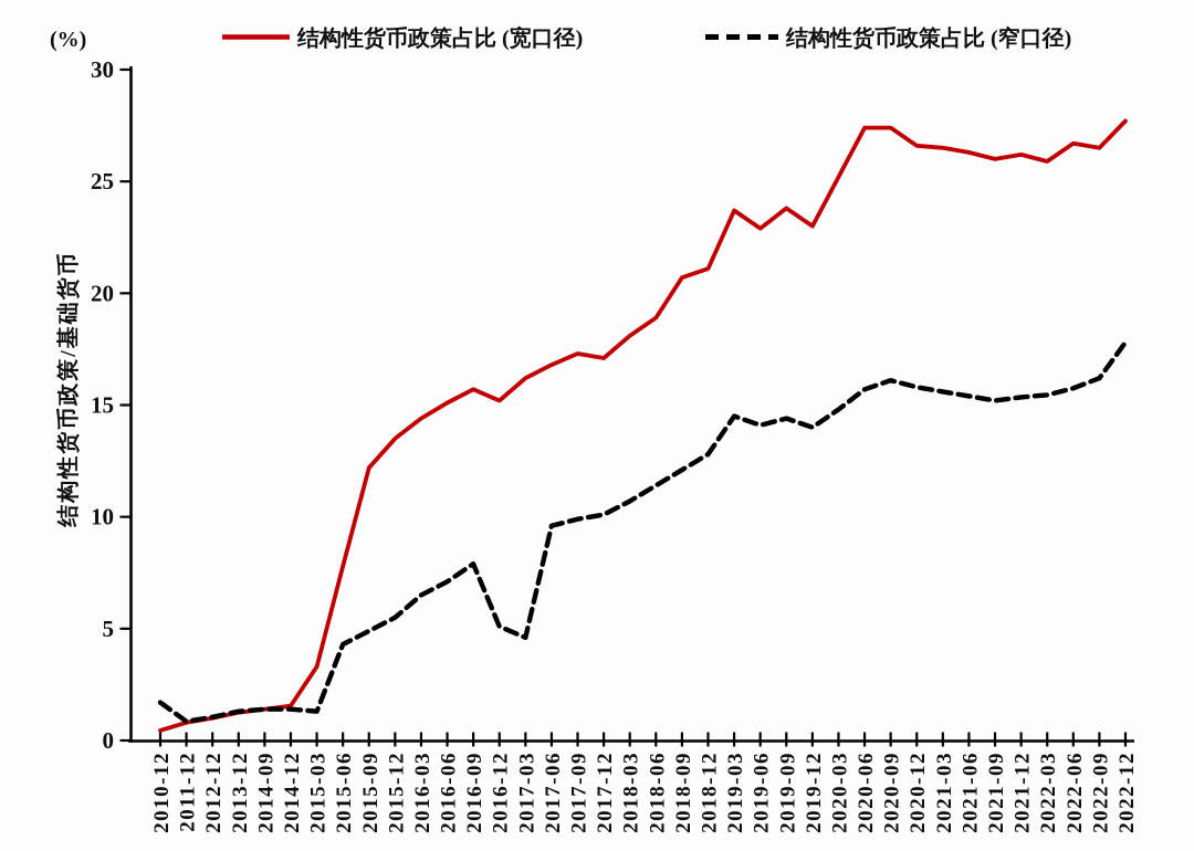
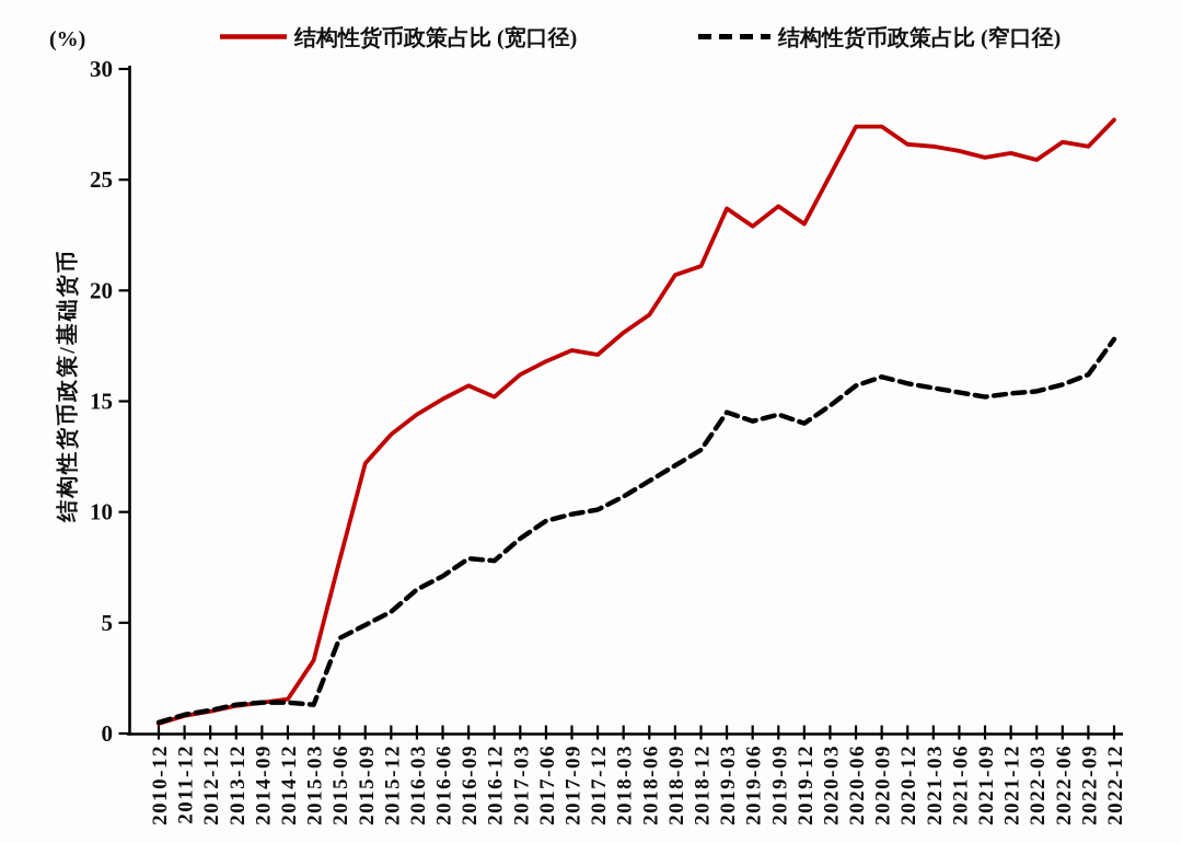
结构性货币政策占比 (窄口径)/2010-12: 1.7 -> 0.5
结构性货币政策占比 (窄口径)/2016-12: 5.1 -> 7.8
结构性货币政策占比 (窄口径)/2017-03: 4.6 -> 8.8
